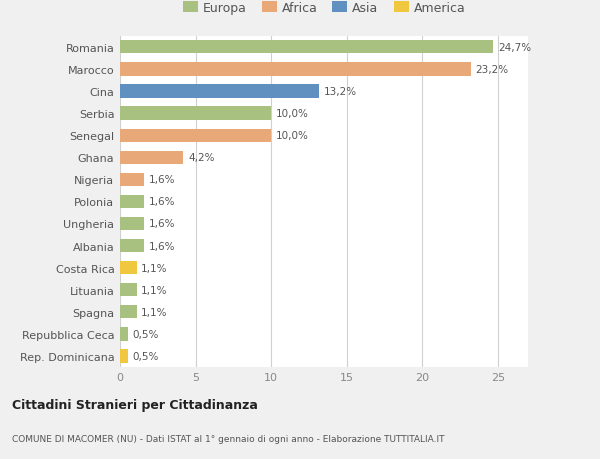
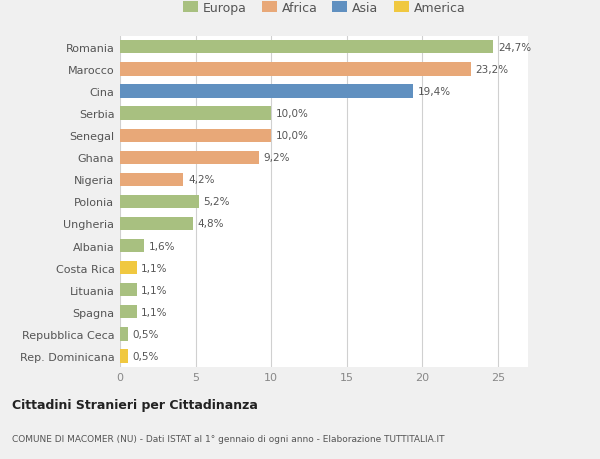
Cina: 13,2% -> 19,4%
Ghana: 4,2% -> 9,2%
Nigeria: 1,6% -> 4,2%
Polonia: 1,6% -> 5,2%
Ungheria: 1,6% -> 4,8%
